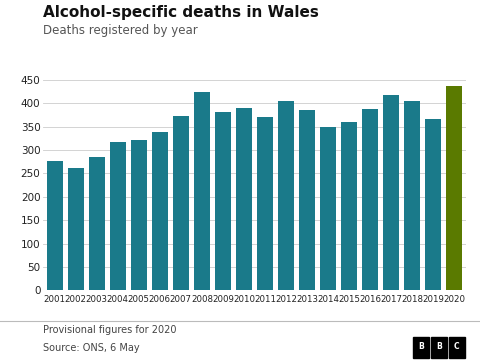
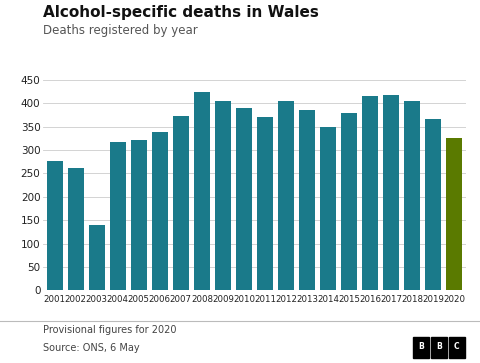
2003: 285 -> 140
2009: 382 -> 405
2015: 360 -> 380
2016: 387 -> 415
2020: 436 -> 325
